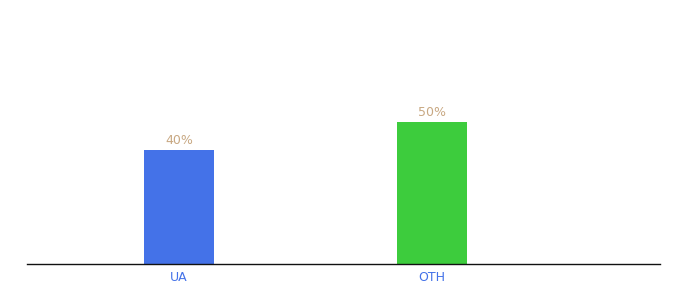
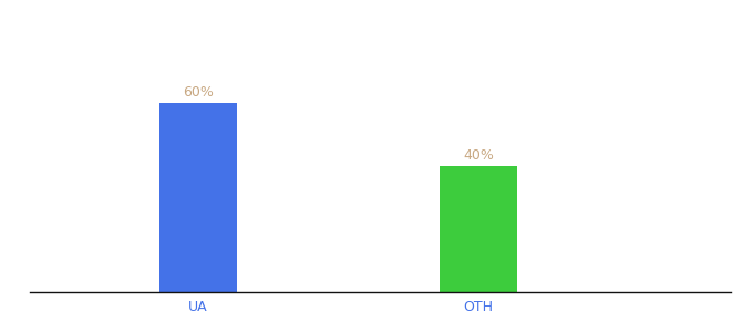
UA: 40% -> 60%
OTH: 50% -> 40%
